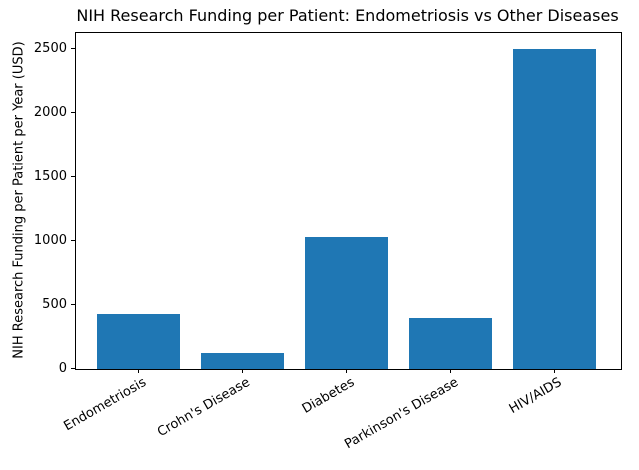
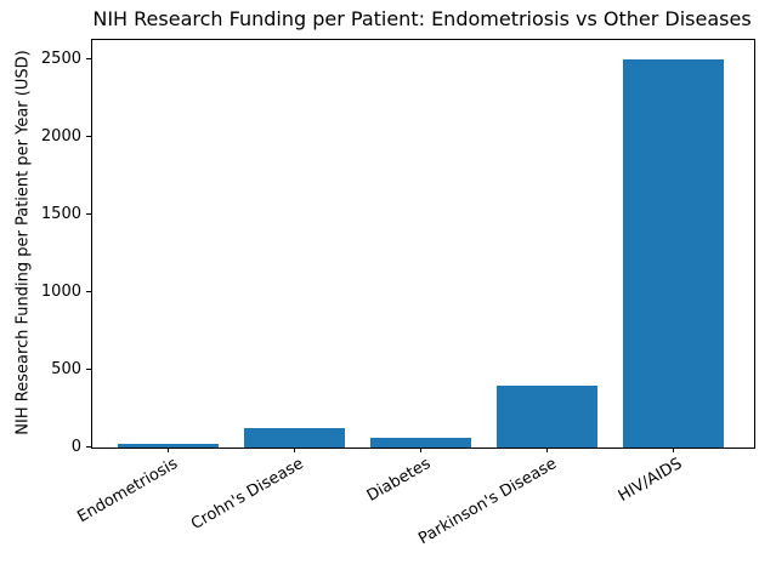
Endometriosis: 430 -> 20
Diabetes: 1030 -> 60
